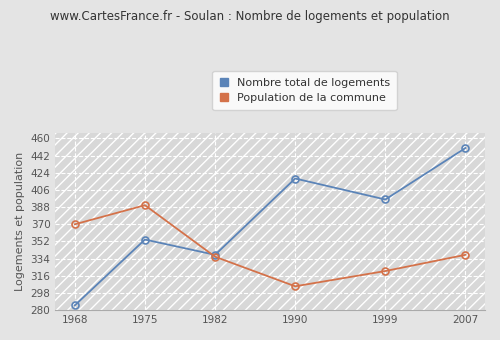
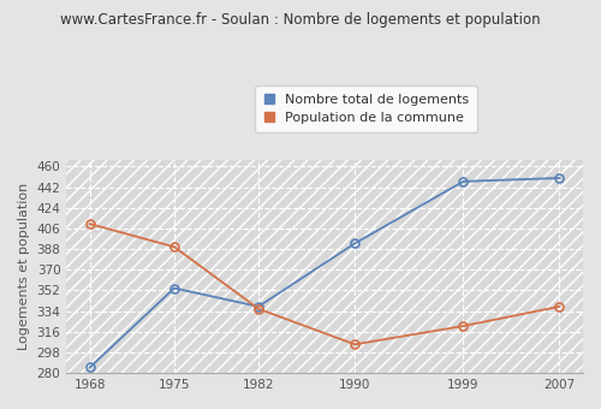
Population de la commune/1968: 370 -> 410
Nombre total de logements/1990: 418 -> 393
Nombre total de logements/1999: 396 -> 447
